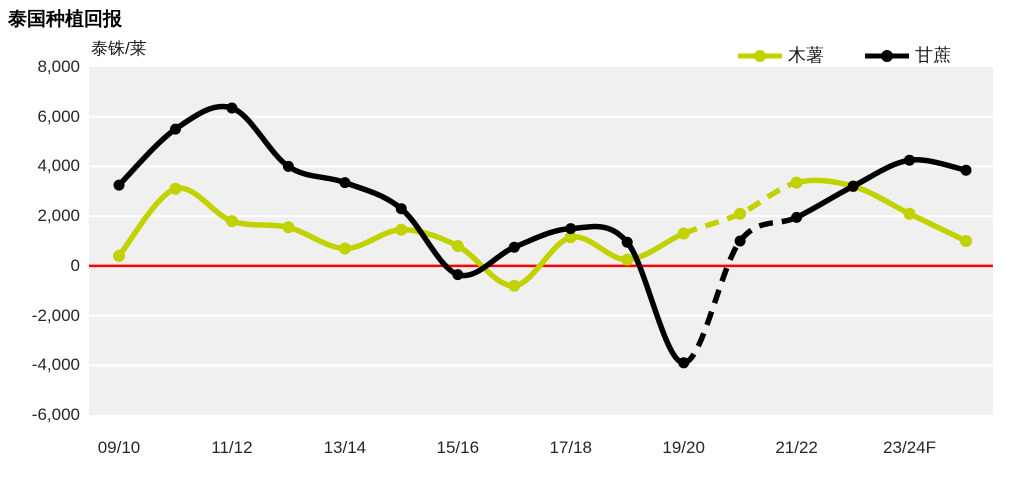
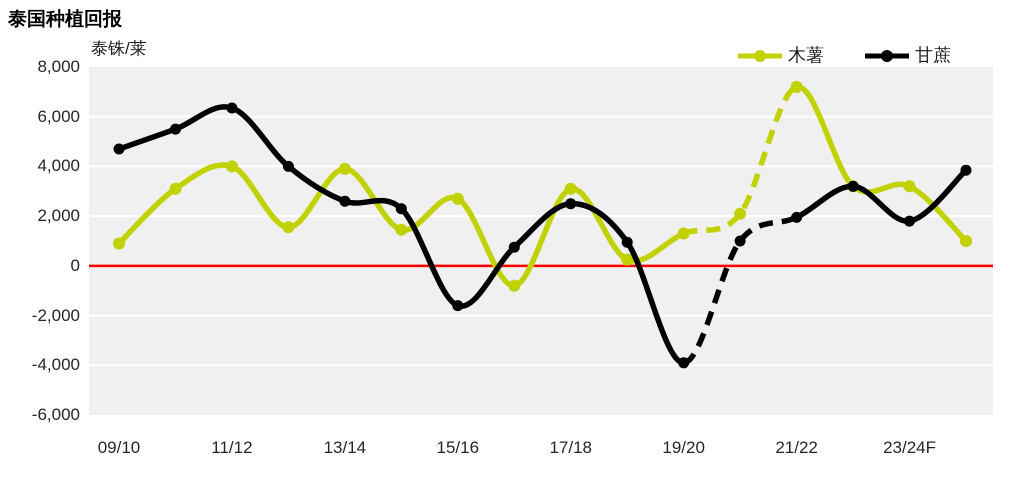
木薯/09/10: 400 -> 900
甘蔗/09/10: 3200 -> 4700
木薯/11/12: 1800 -> 4000
木薯/13/14: 700 -> 3900
甘蔗/13/14: 3400 -> 2600
木薯/15/16: 800 -> 2700
甘蔗/15/16: -400 -> -1600
木薯/17/18: 1200 -> 3100
甘蔗/17/18: 1500 -> 2500
木薯/21/22: 3400 -> 7200
木薯/23/24F: 2100 -> 3200
甘蔗/23/24F: 4200 -> 1800
